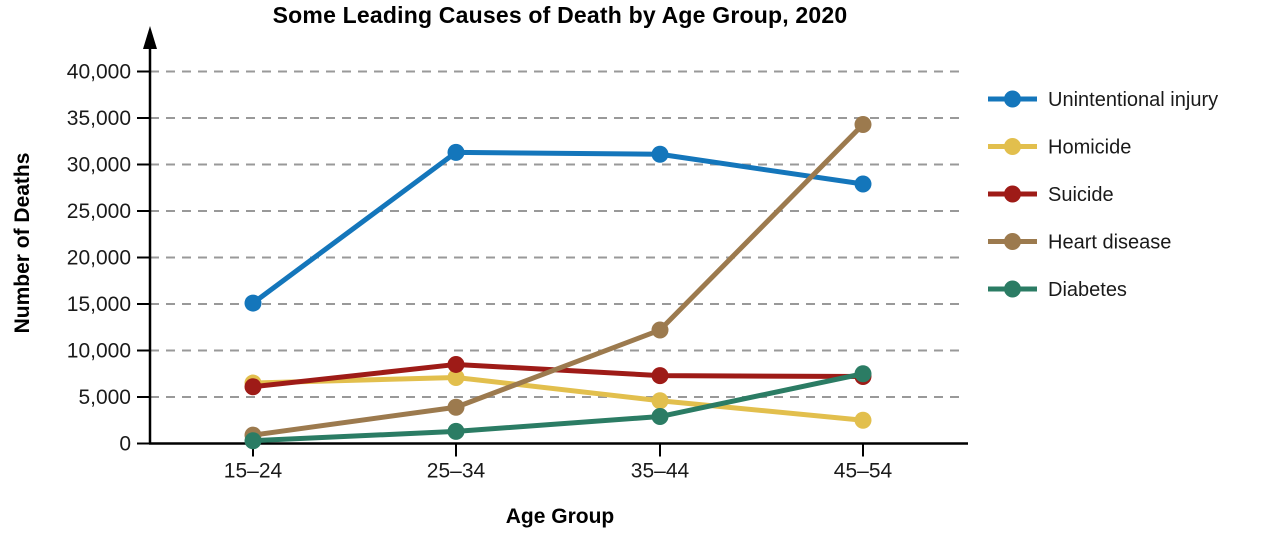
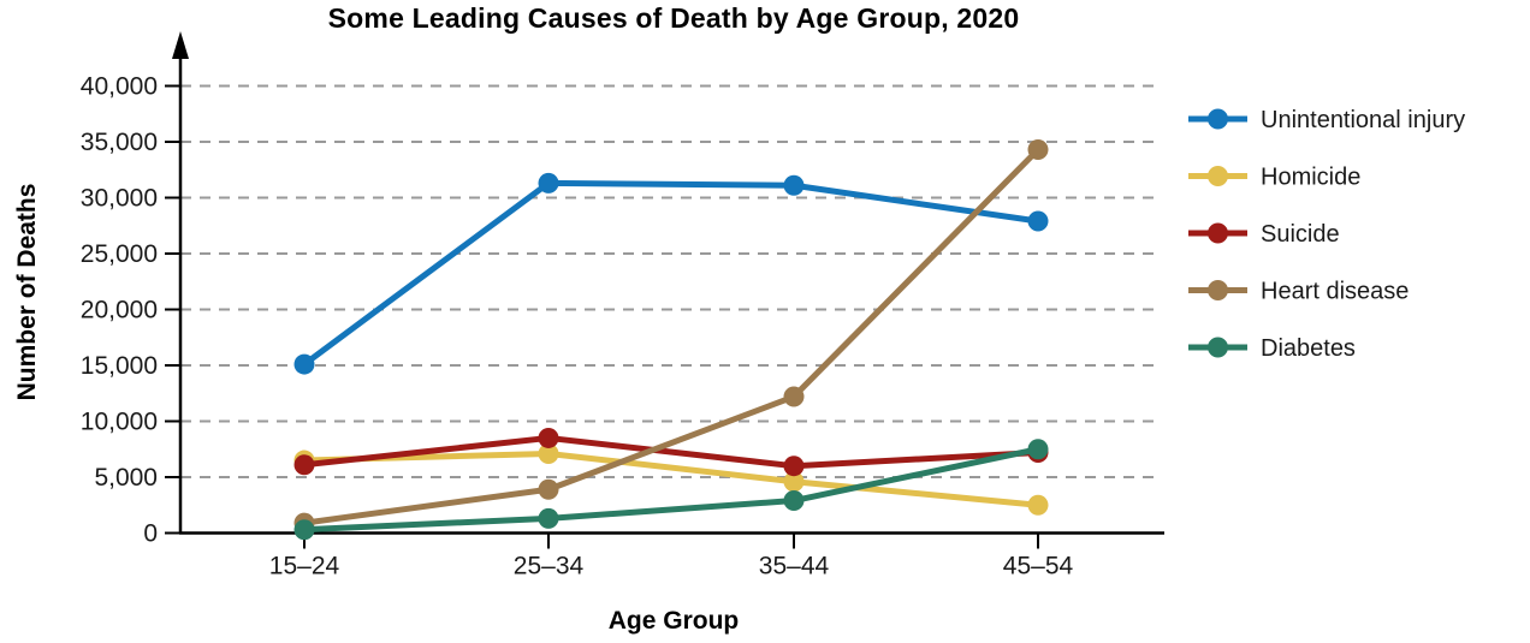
Suicide/35–44: 7000 -> 6000
